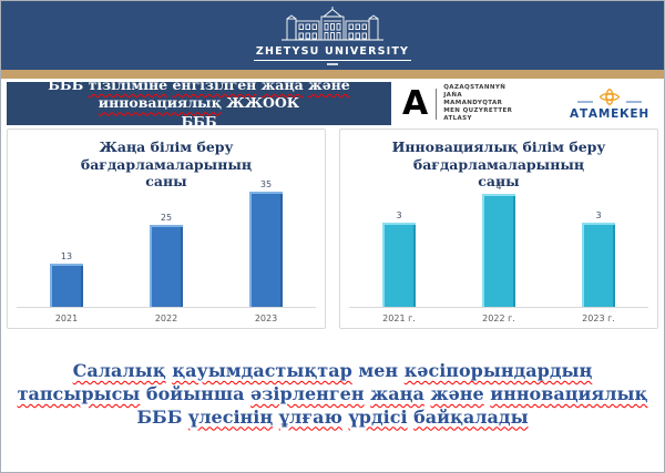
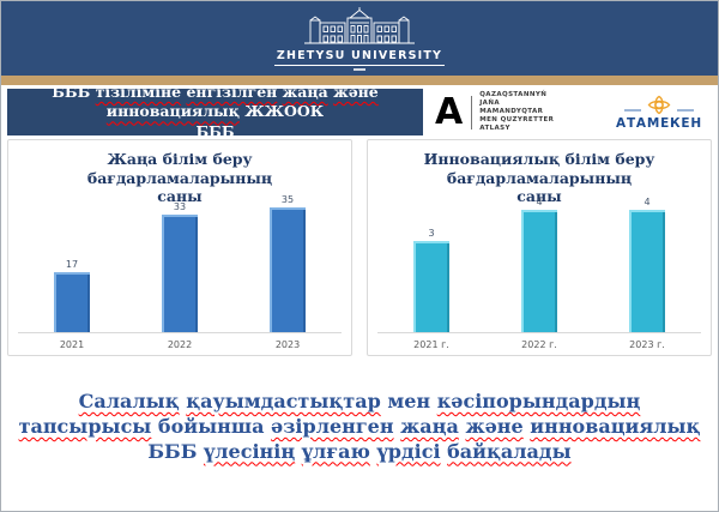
Жаңа білім беру бағдарламаларының саны/2021: 13 -> 17
Жаңа білім беру бағдарламаларының саны/2022: 25 -> 33
Инновациялық білім беру бағдарламаларының саны/2023 г.: 3 -> 4
